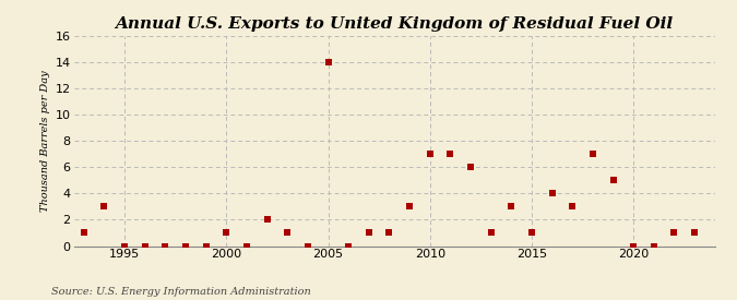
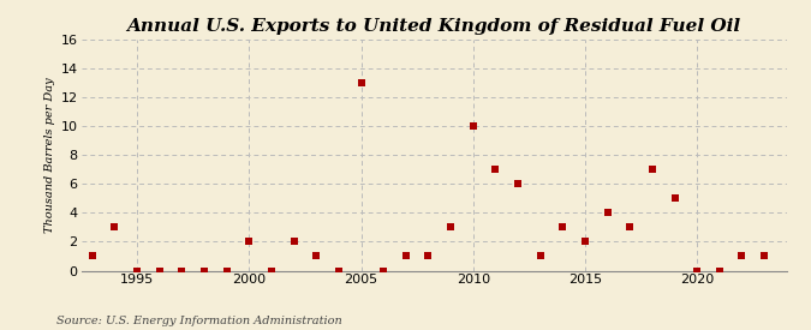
2000: 1 -> 2
2005: 14 -> 13
2010: 7 -> 10
2015: 1 -> 2
